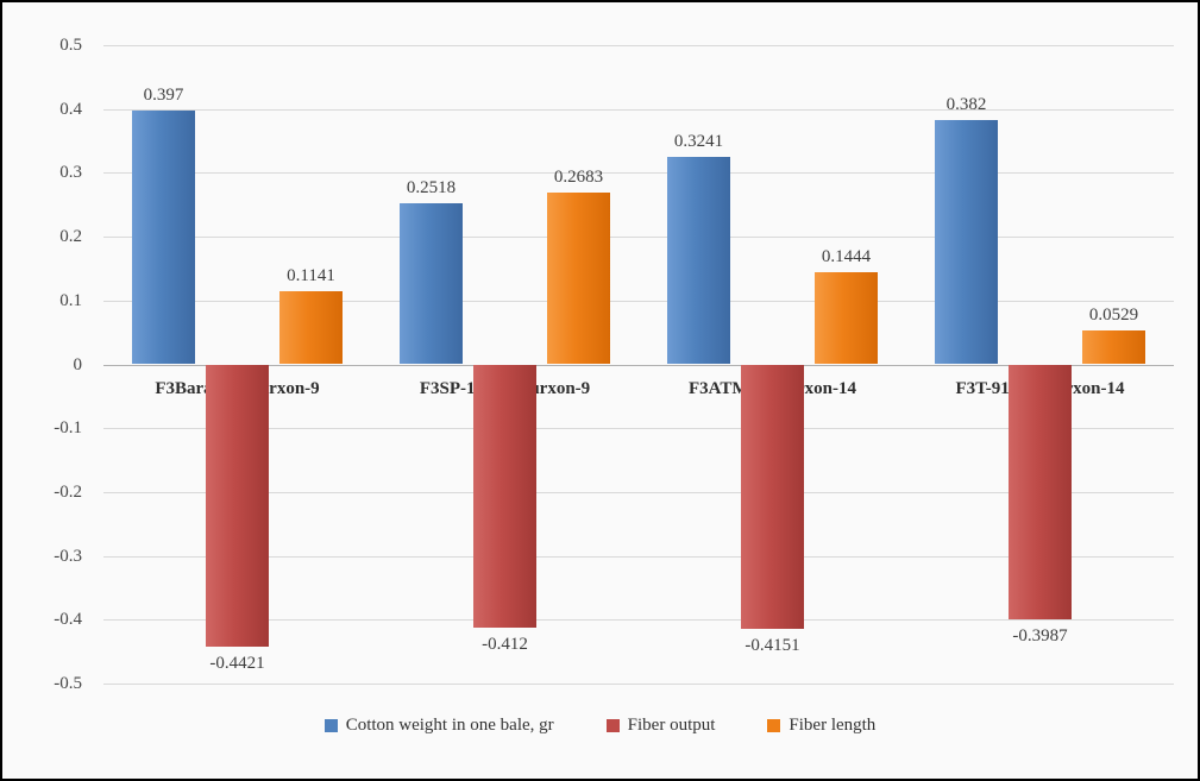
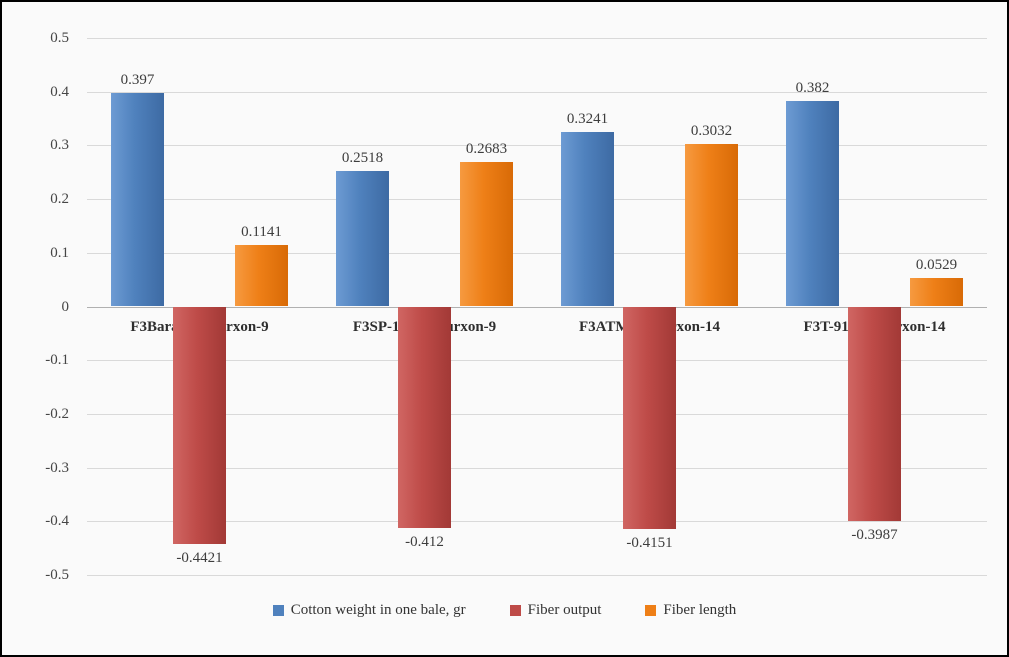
Fiber length/F3ATM-1 xSurxon-14: 0.1444 -> 0.3032
